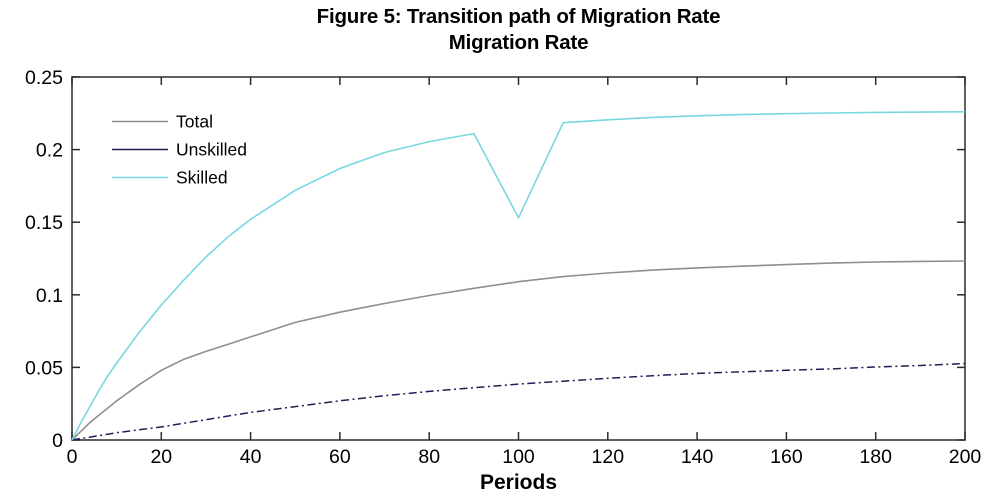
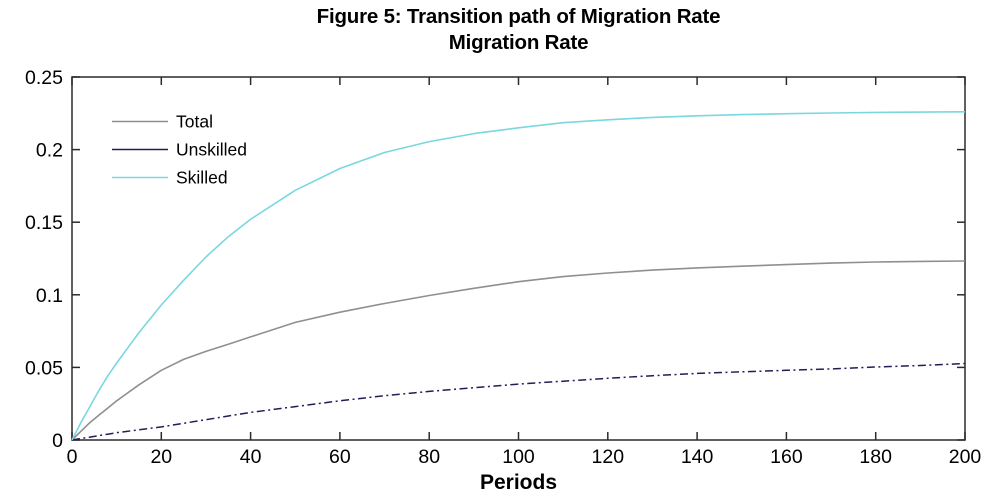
Skilled/100: 0.153 -> 0.215
